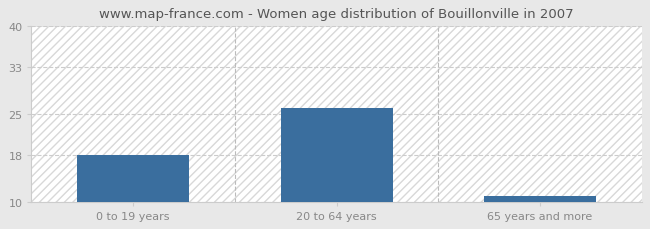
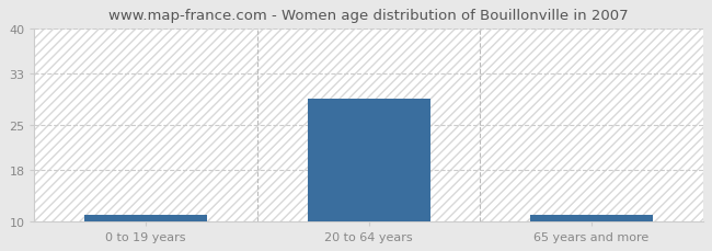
0 to 19 years: 18 -> 11
20 to 64 years: 26 -> 29
